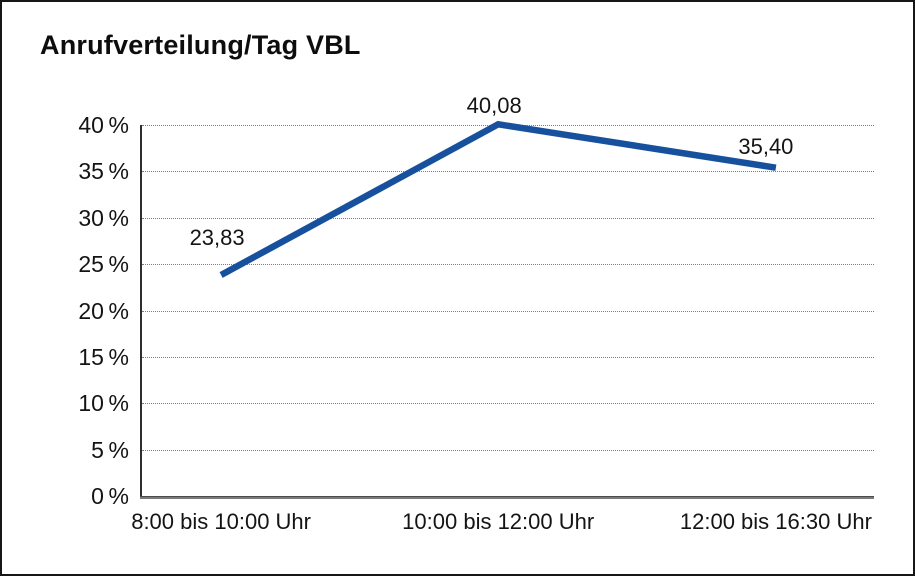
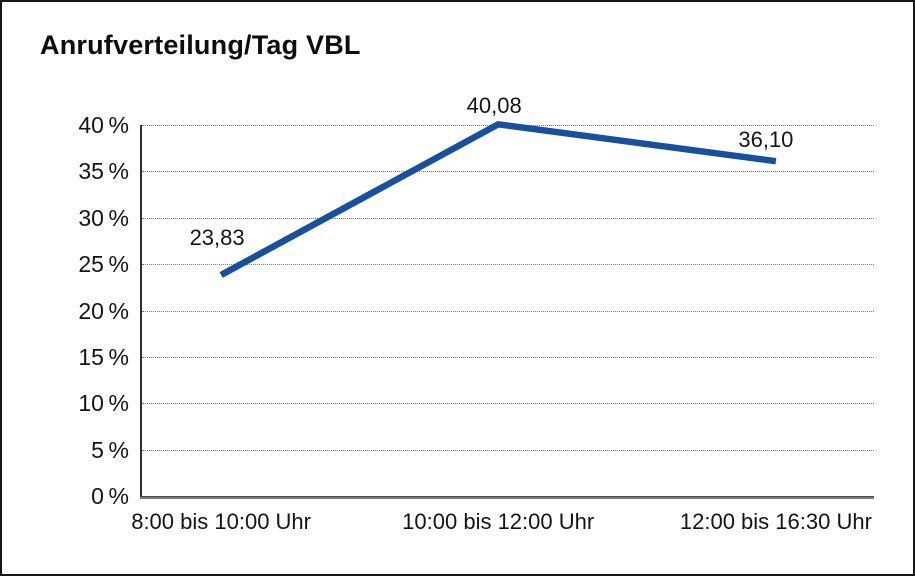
12:00 bis 16:30 Uhr: 35,40 -> 36,10
